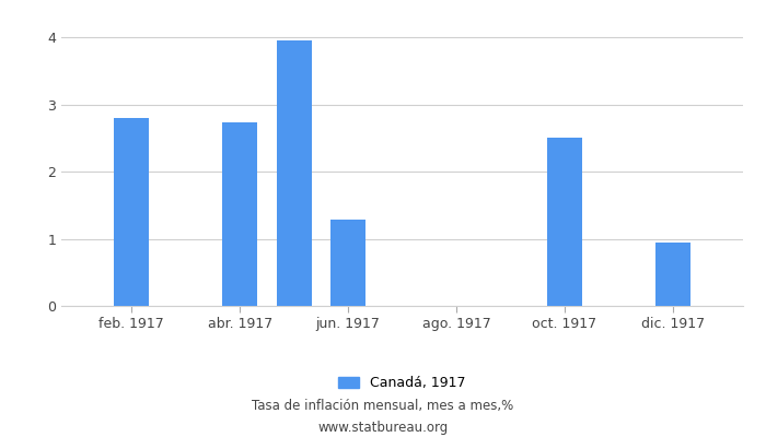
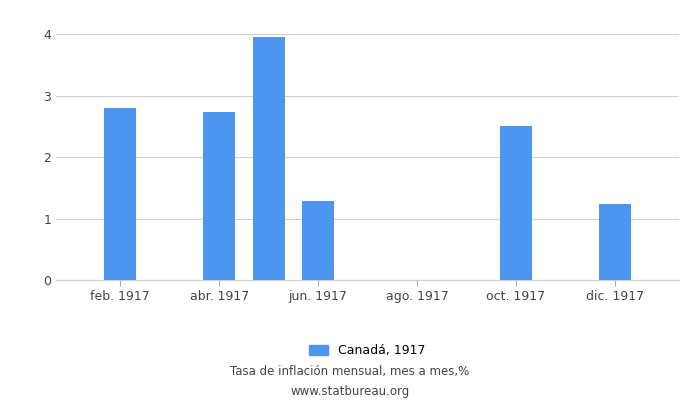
dic. 1917: 0.94 -> 1.23
